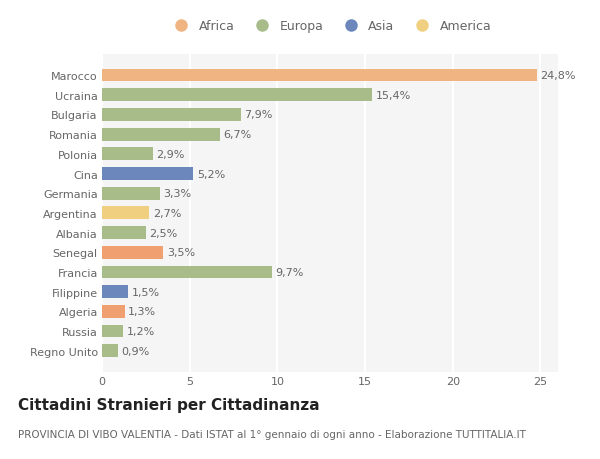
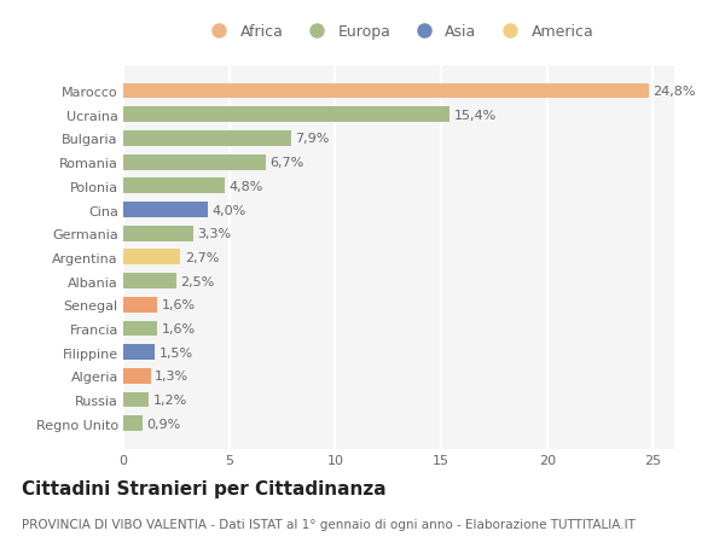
Polonia: 2,9% -> 4,8%
Cina: 5,2% -> 4,0%
Senegal: 3,5% -> 1,6%
Francia: 9,7% -> 1,6%
